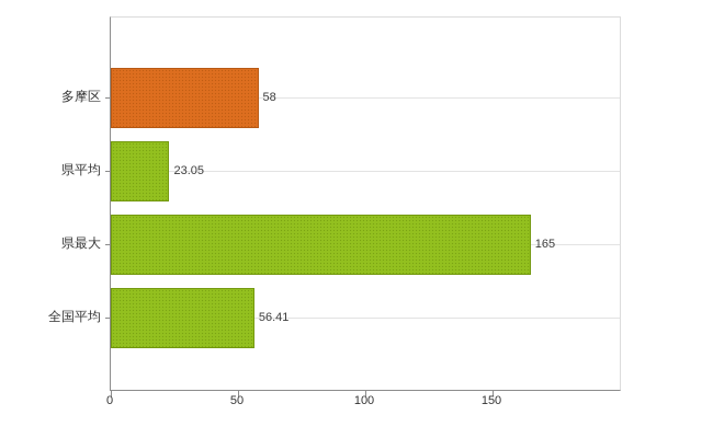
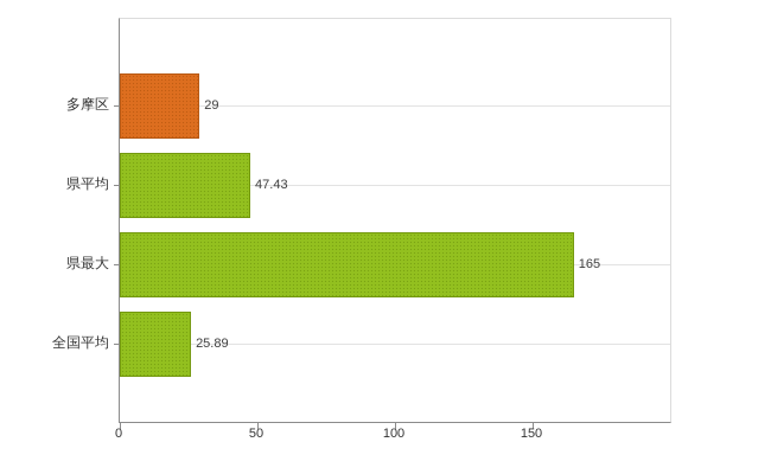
多摩区: 58 -> 29
県平均: 23.05 -> 47.43
全国平均: 56.41 -> 25.89
